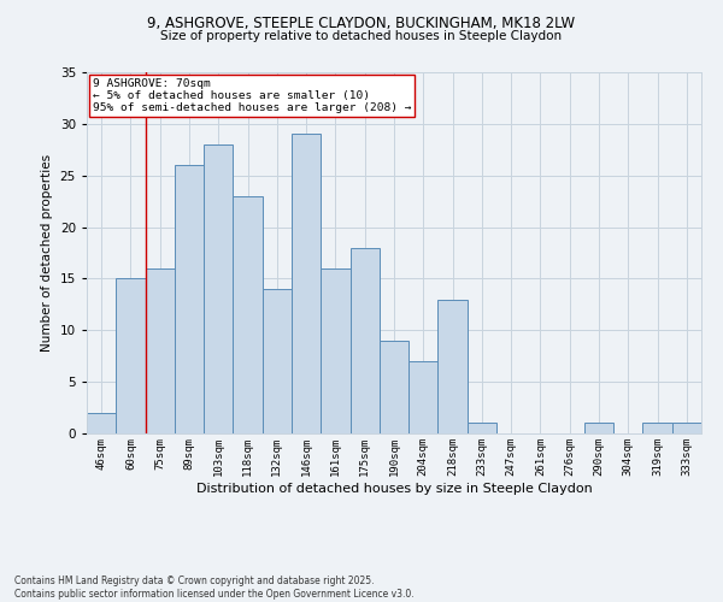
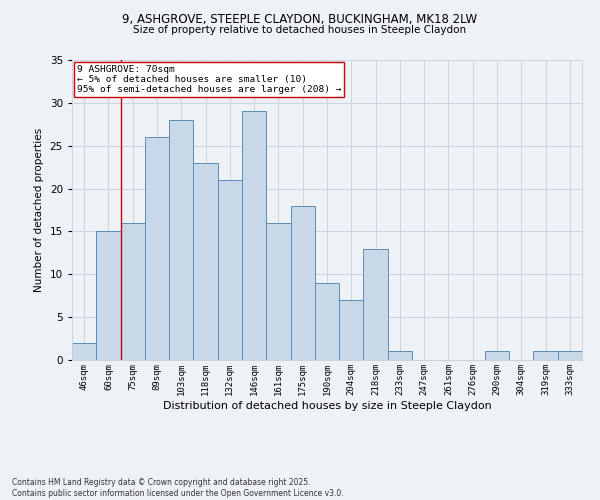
132sqm: 14 -> 21
